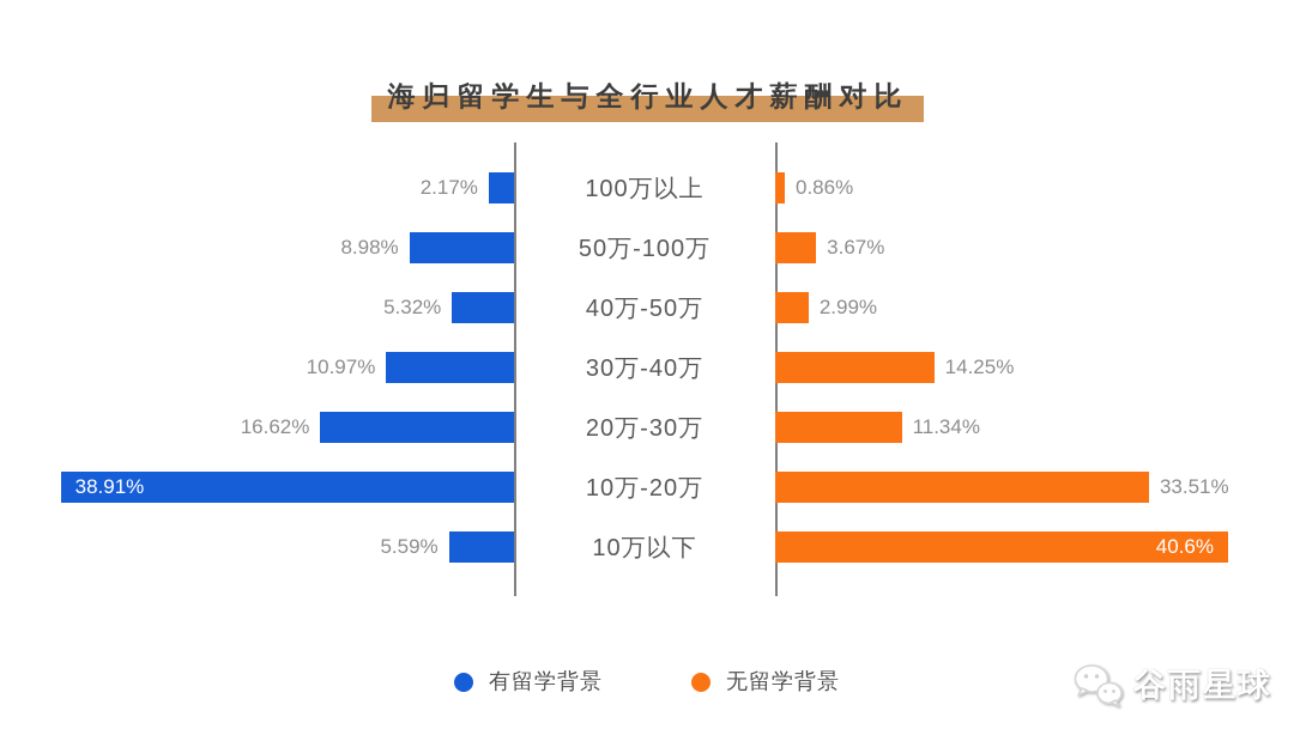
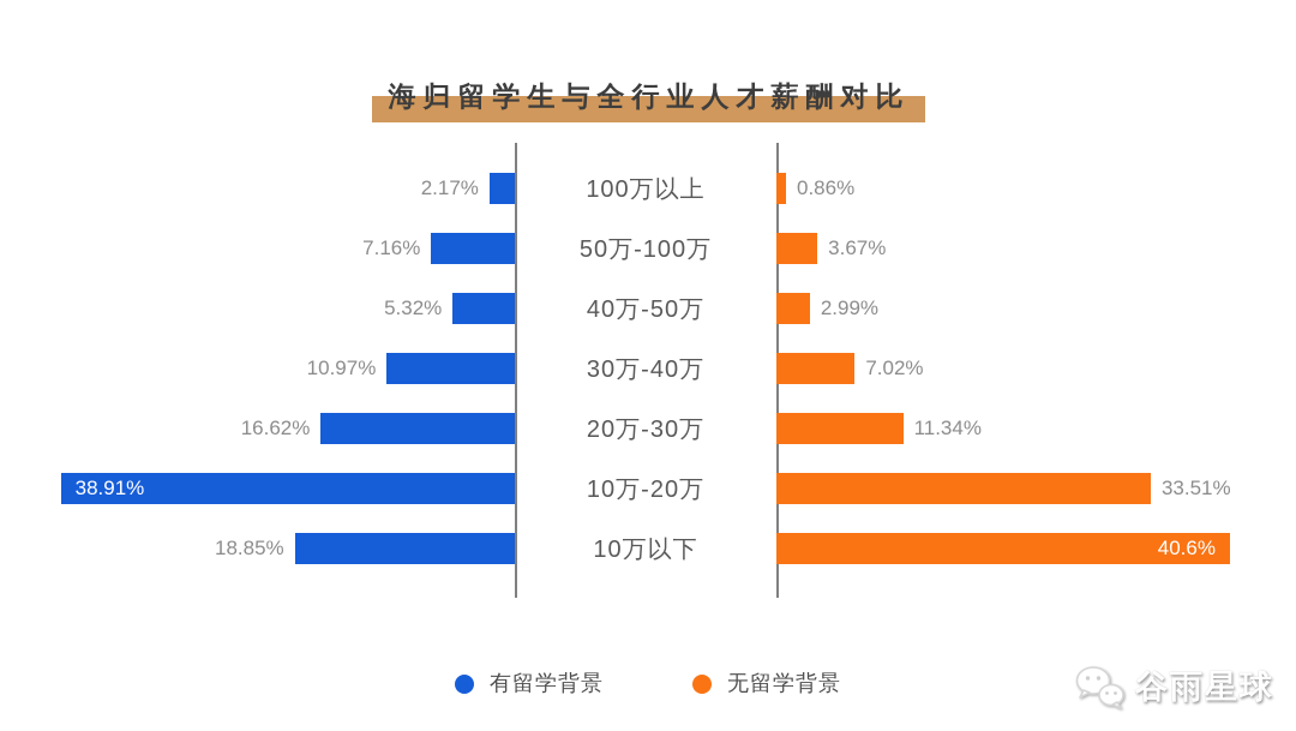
有留学背景/50万-100万: 8.98% -> 7.16%
无留学背景/30万-40万: 14.25% -> 7.02%
有留学背景/10万以下: 5.59% -> 18.85%
